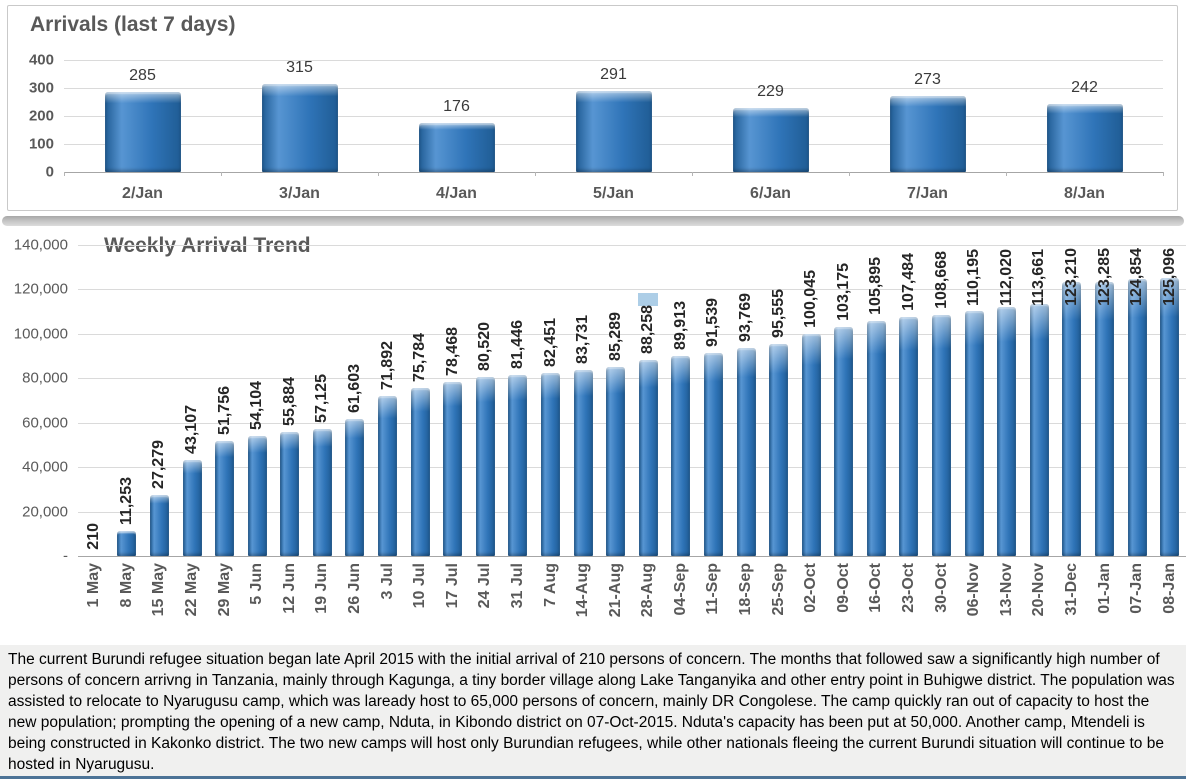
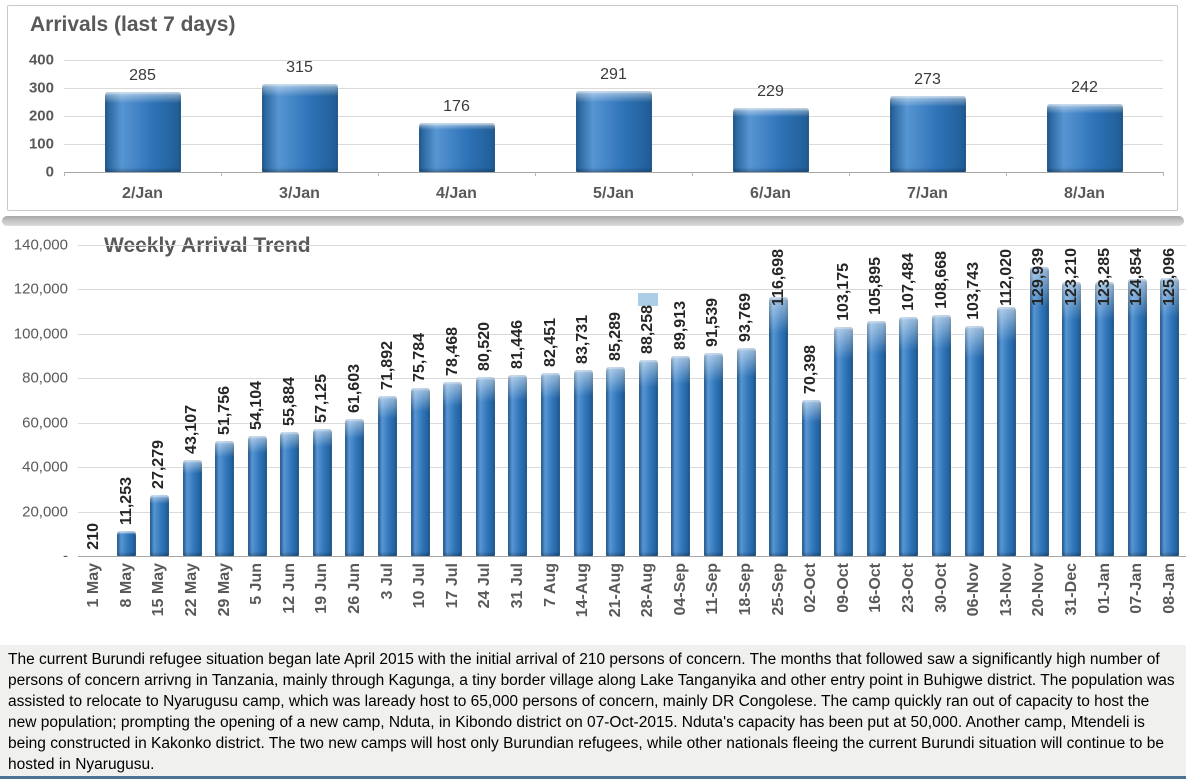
Weekly Arrival Trend/25-Sep: 95,555 -> 116,698
Weekly Arrival Trend/02-Oct: 100,045 -> 70,398
Weekly Arrival Trend/06-Nov: 110,195 -> 103,743
Weekly Arrival Trend/20-Nov: 113,661 -> 129,939
